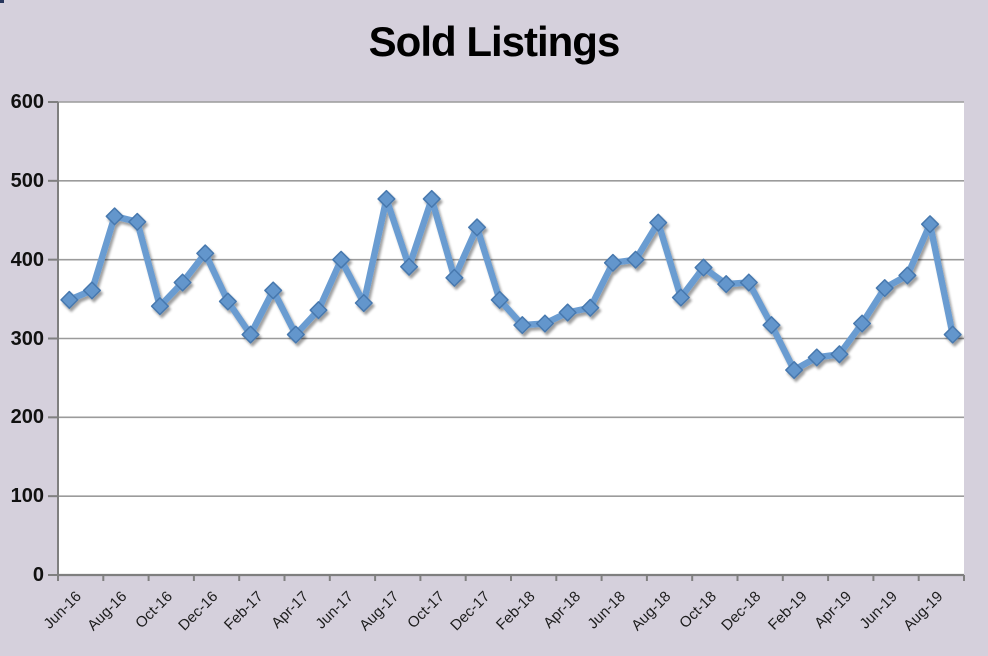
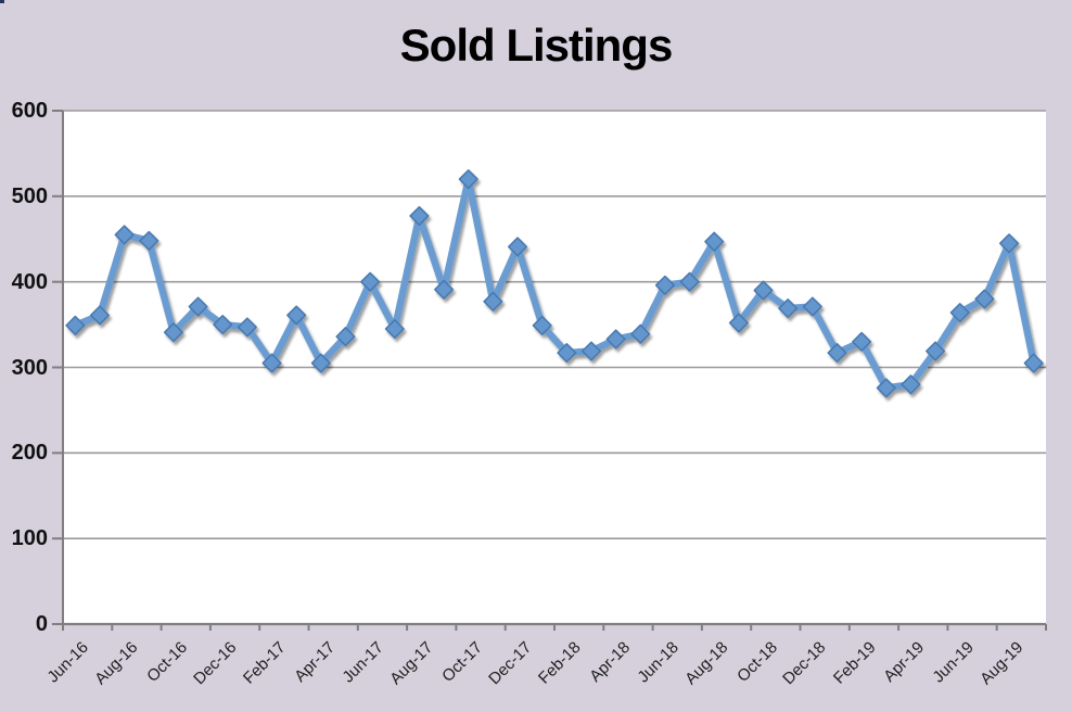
Dec-16: 410 -> 350
Oct-17: 480 -> 520
Feb-19: 260 -> 330
